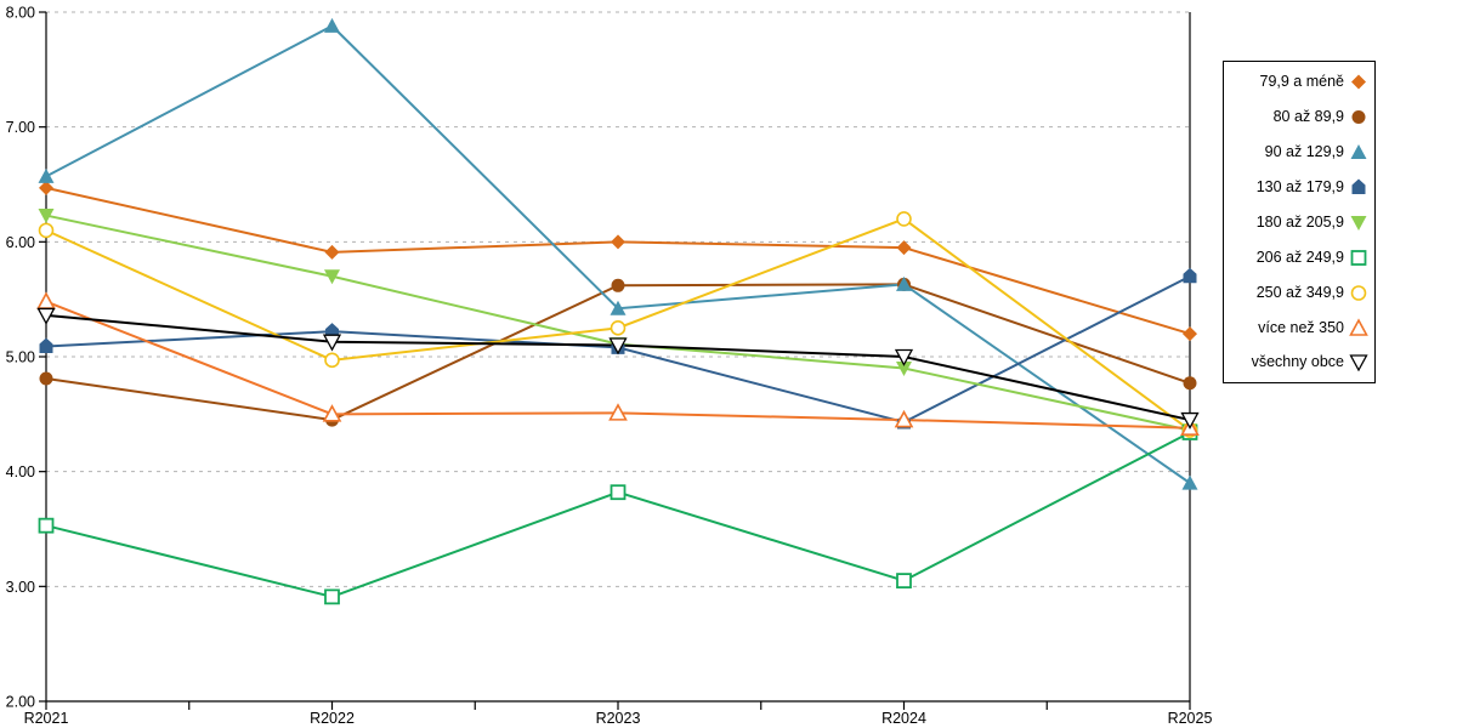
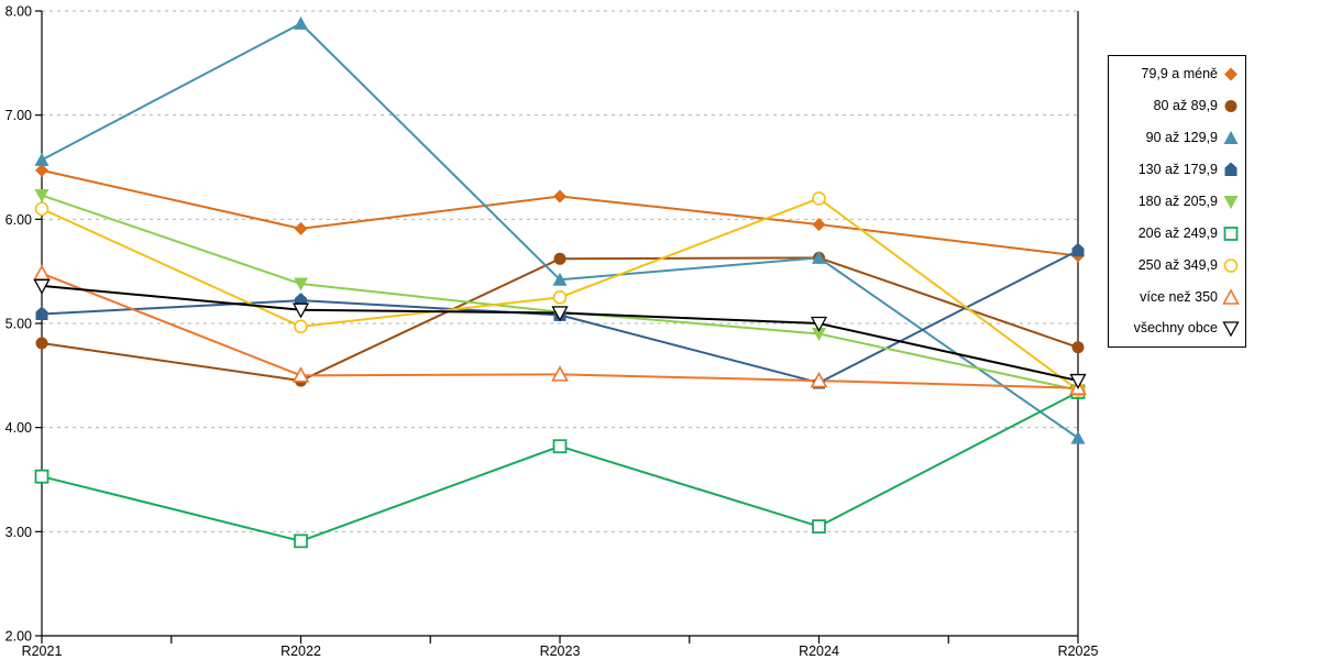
180 až 205,9/R2022: 5.7 -> 5.4
79,9 a méně/R2023: 6.0 -> 6.2
79,9 a méně/R2025: 5.2 -> 5.7
